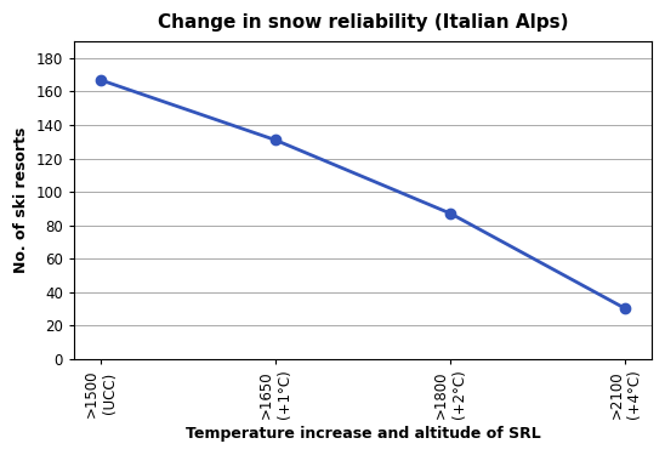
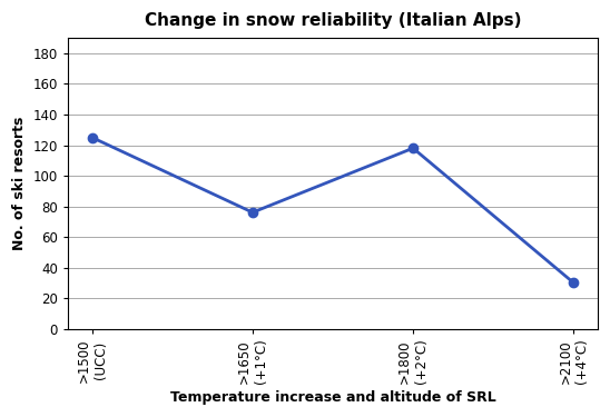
>1500 (UCC): 167 -> 125
>1650 (+1°C): 131 -> 76
>1800 (+2°C): 87 -> 118
